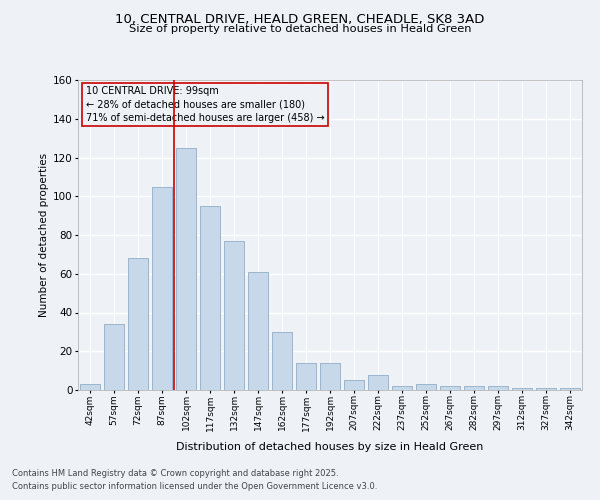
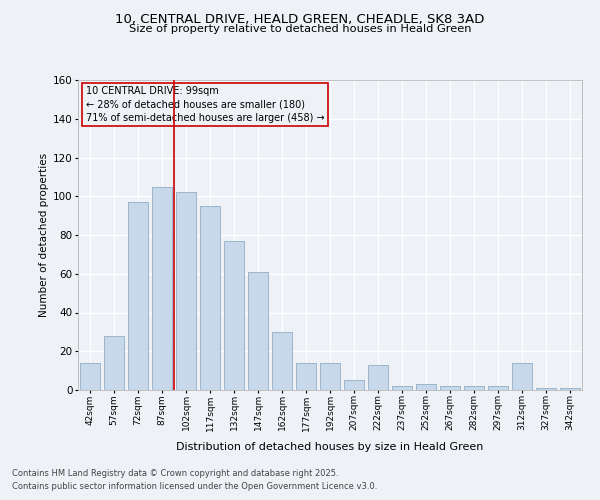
42sqm: 3 -> 14
57sqm: 34 -> 28
72sqm: 68 -> 97
102sqm: 125 -> 102
222sqm: 8 -> 13
312sqm: 1 -> 14
